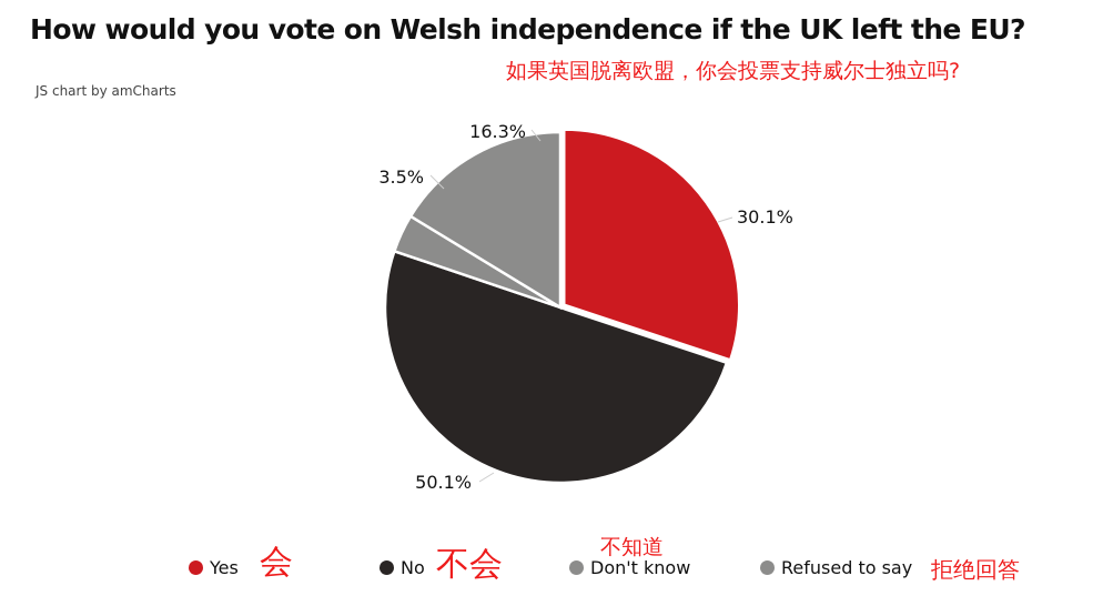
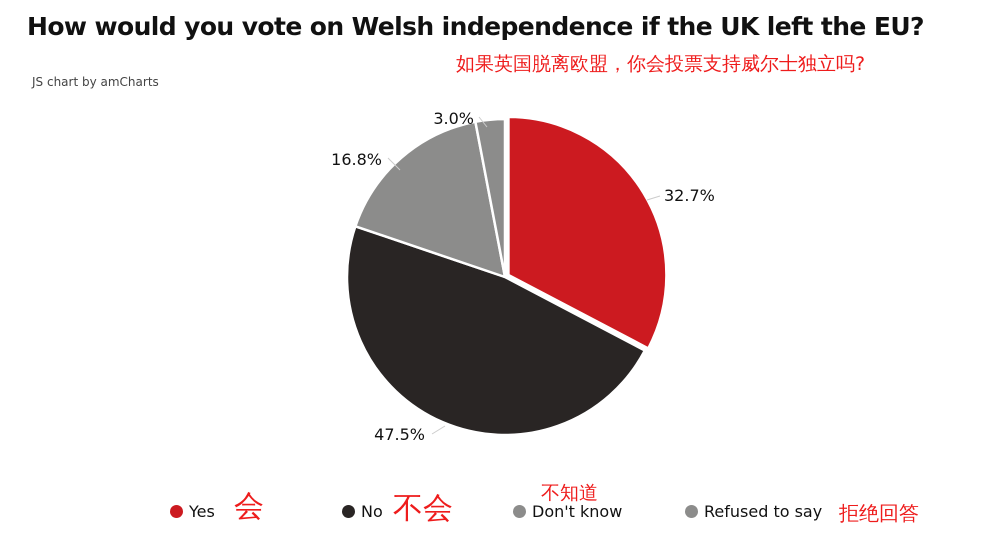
Yes: 30.1% -> 32.7%
No: 50.1% -> 47.5%
Don't know: 3.5% -> 16.8%
Refused to say: 16.3% -> 3.0%
